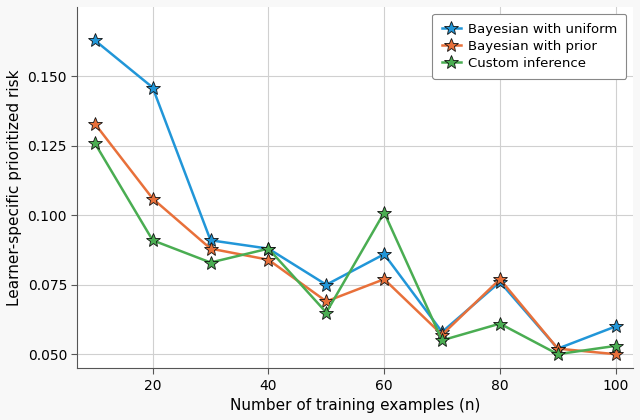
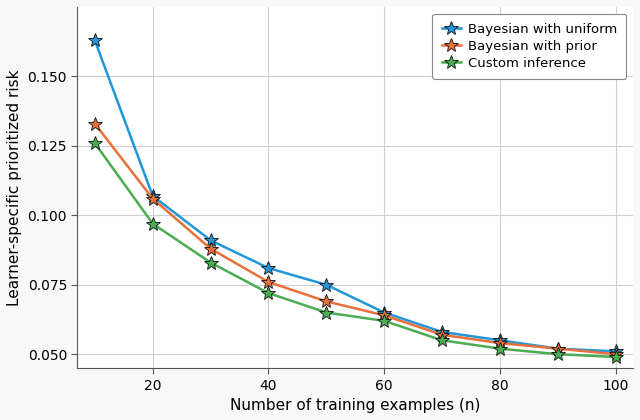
Bayesian with uniform/20: 0.146 -> 0.107
Custom inference/20: 0.091 -> 0.097
Bayesian with uniform/40: 0.088 -> 0.081
Bayesian with prior/40: 0.084 -> 0.076
Custom inference/40: 0.088 -> 0.072
Bayesian with uniform/60: 0.086 -> 0.065
Bayesian with prior/60: 0.077 -> 0.064
Custom inference/60: 0.101 -> 0.062
Bayesian with uniform/80: 0.076 -> 0.055
Bayesian with prior/80: 0.077 -> 0.054
Custom inference/80: 0.061 -> 0.052
Bayesian with uniform/100: 0.060 -> 0.051
Custom inference/100: 0.053 -> 0.049
